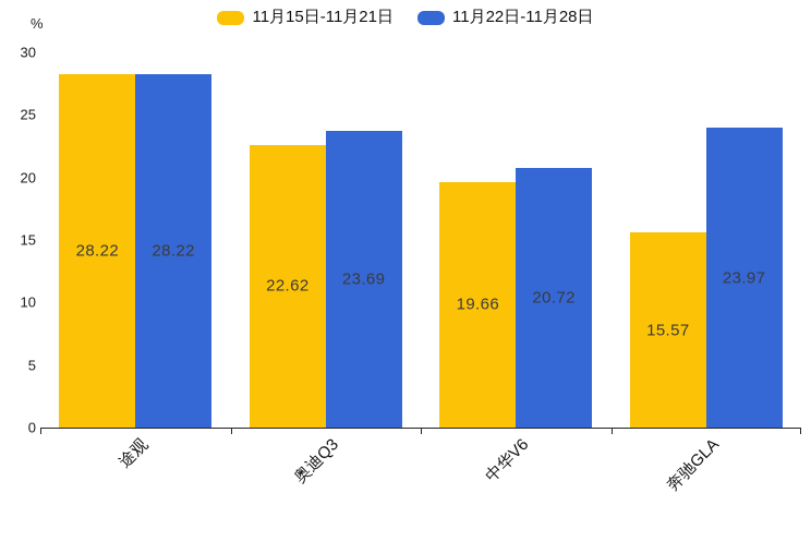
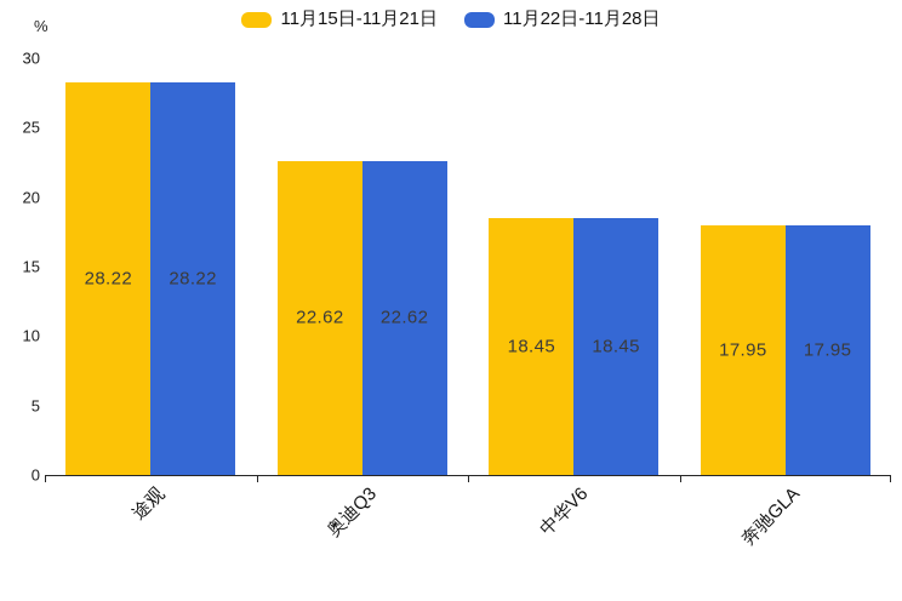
11月22日-11月28日/奥迪Q3: 23.69 -> 22.62
11月15日-11月21日/中华V6: 19.66 -> 18.45
11月22日-11月28日/中华V6: 20.72 -> 18.45
11月15日-11月21日/奔驰GLA: 15.57 -> 17.95
11月22日-11月28日/奔驰GLA: 23.97 -> 17.95
